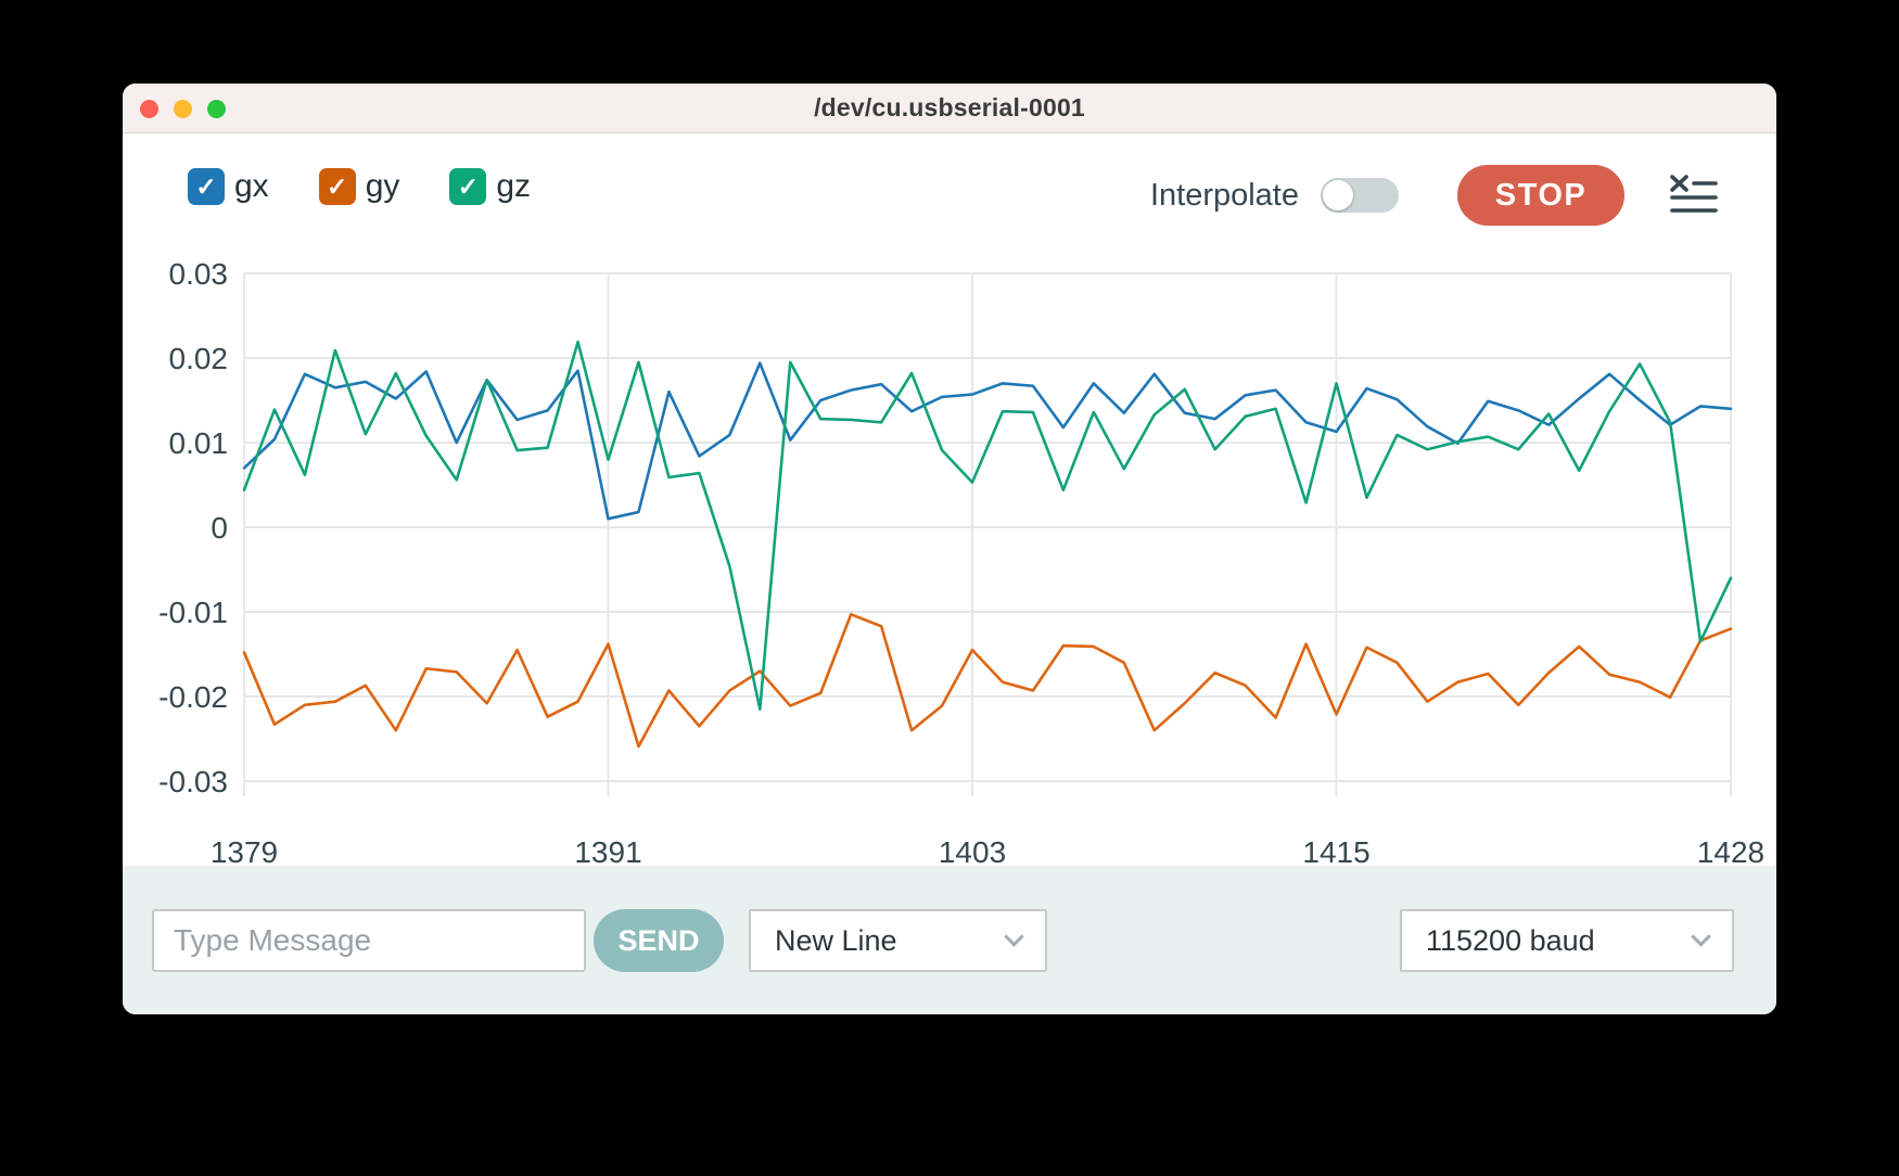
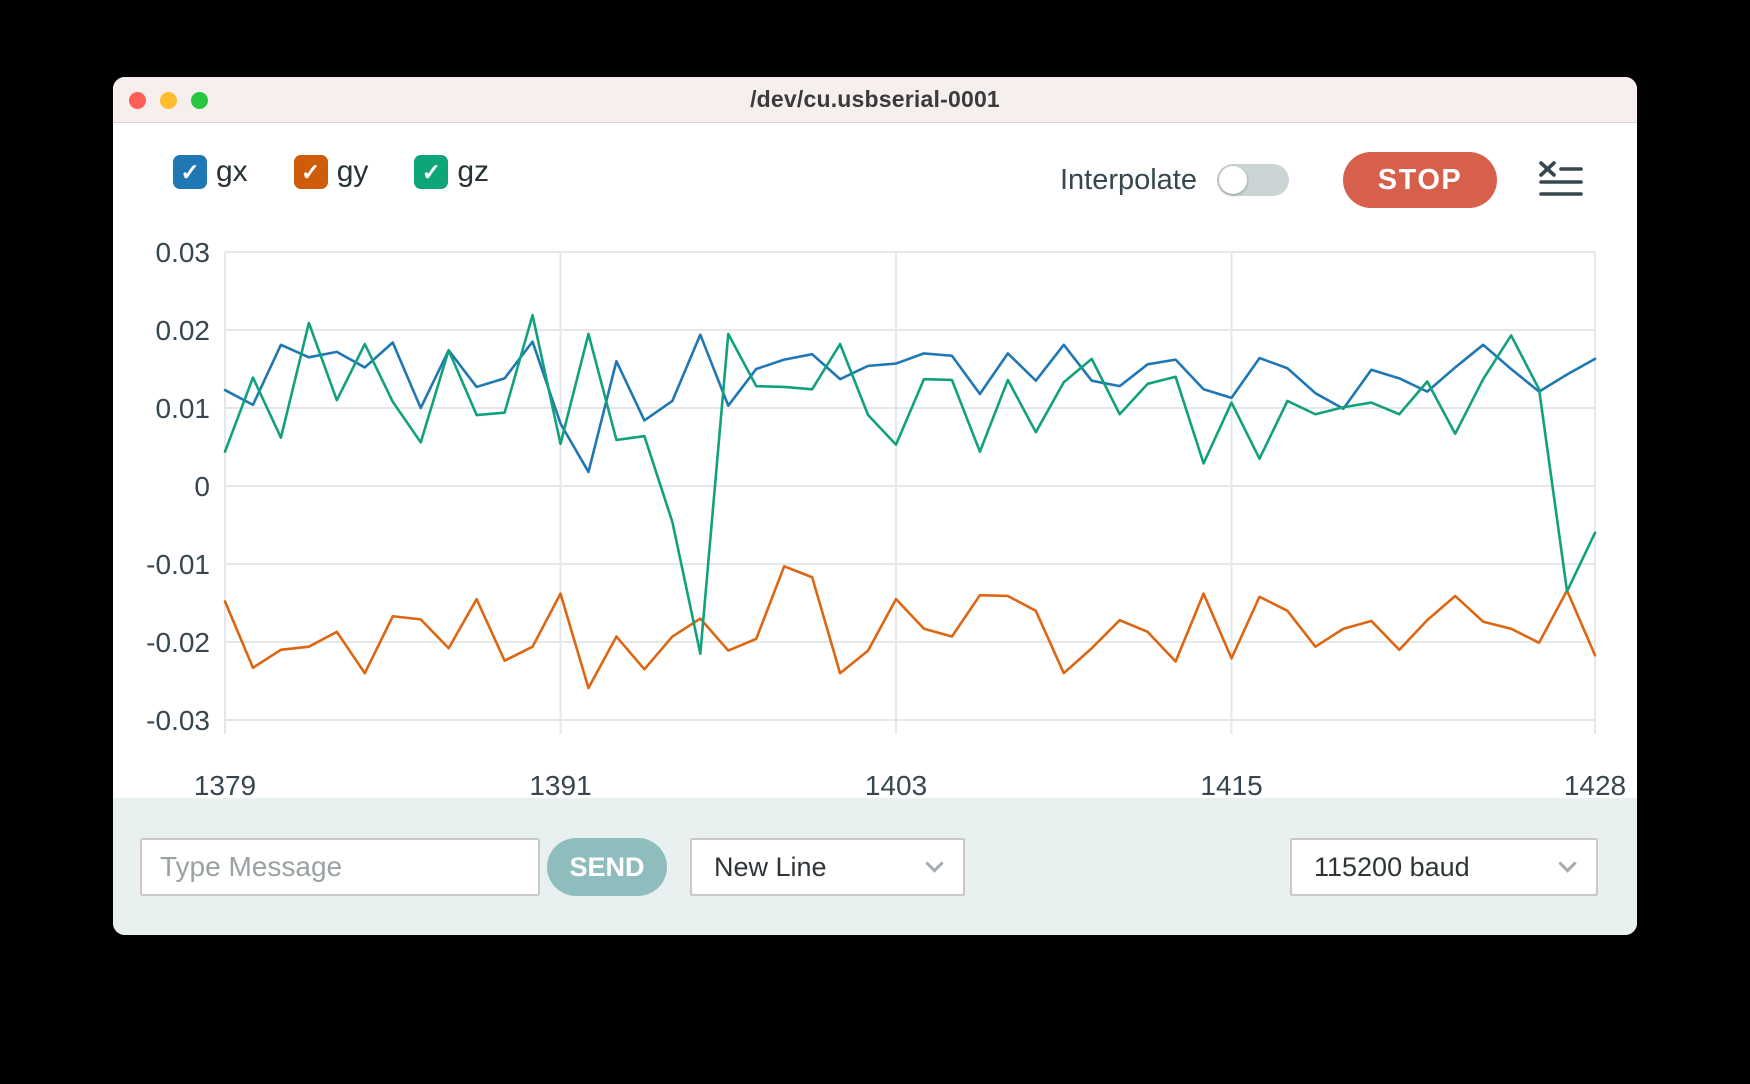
gx/1379: 0.007 -> 0.012
gx/1391: 0.001 -> 0.008
gz/1391: 0.008 -> 0.005
gz/1415: 0.017 -> 0.011
gx/1428: 0.014 -> 0.016
gy/1428: -0.012 -> -0.022
